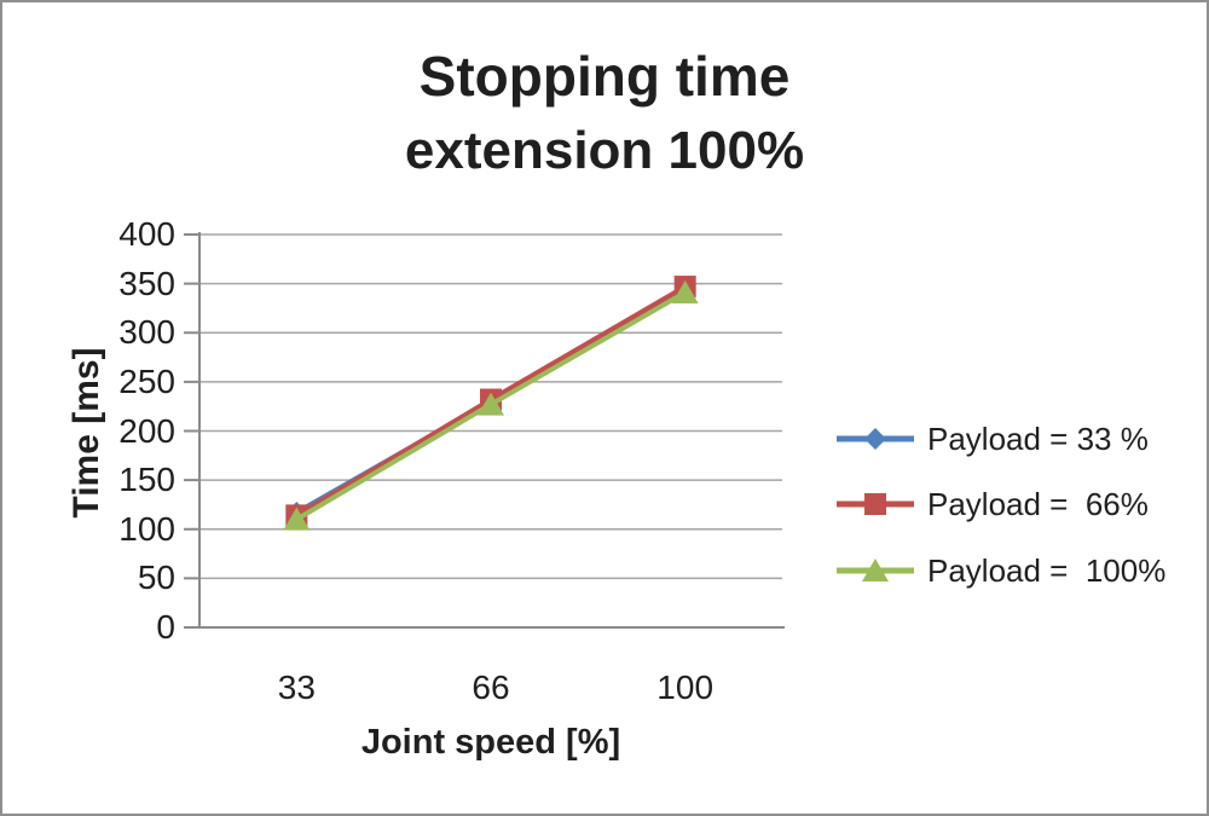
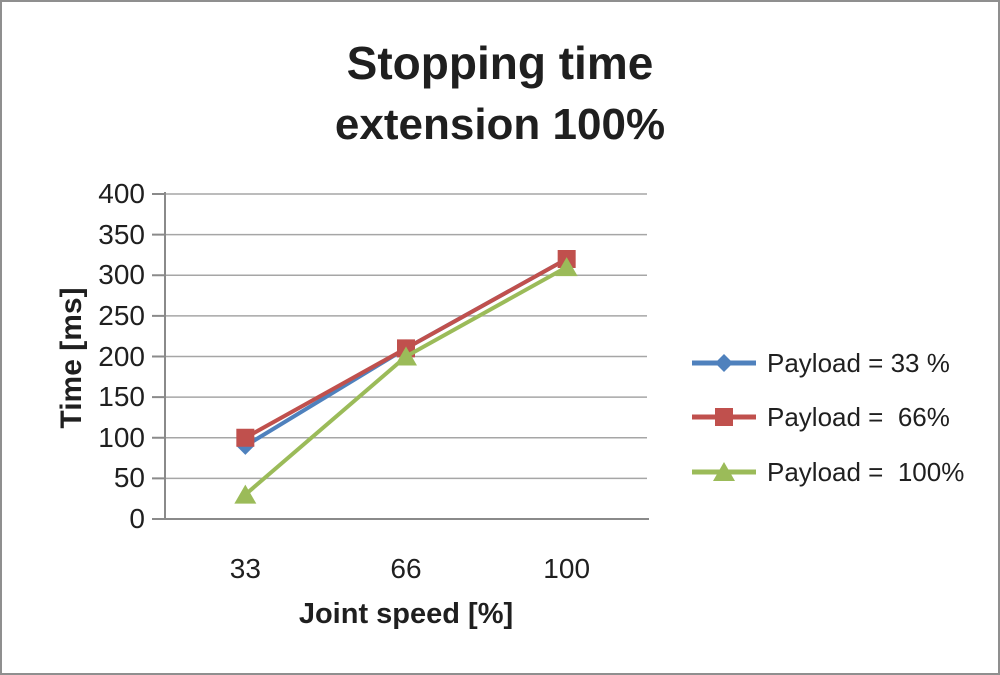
Payload = 33 %/33: 120 -> 90
Payload = 66%/33: 110 -> 100
Payload = 100%/33: 110 -> 30
Payload = 33 %/66: 230 -> 210
Payload = 66%/66: 230 -> 210
Payload = 100%/66: 230 -> 200
Payload = 33 %/100: 340 -> 320
Payload = 66%/100: 350 -> 320
Payload = 100%/100: 340 -> 310
